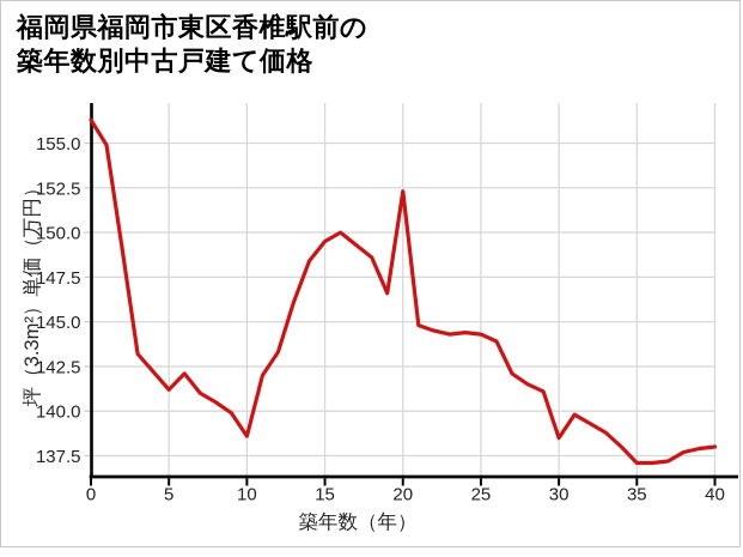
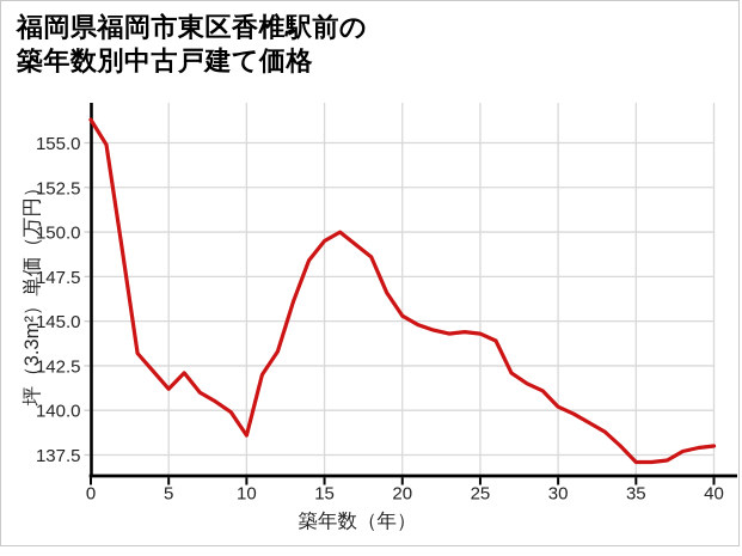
20: 152.3 -> 145.3
30: 138.5 -> 140.2
